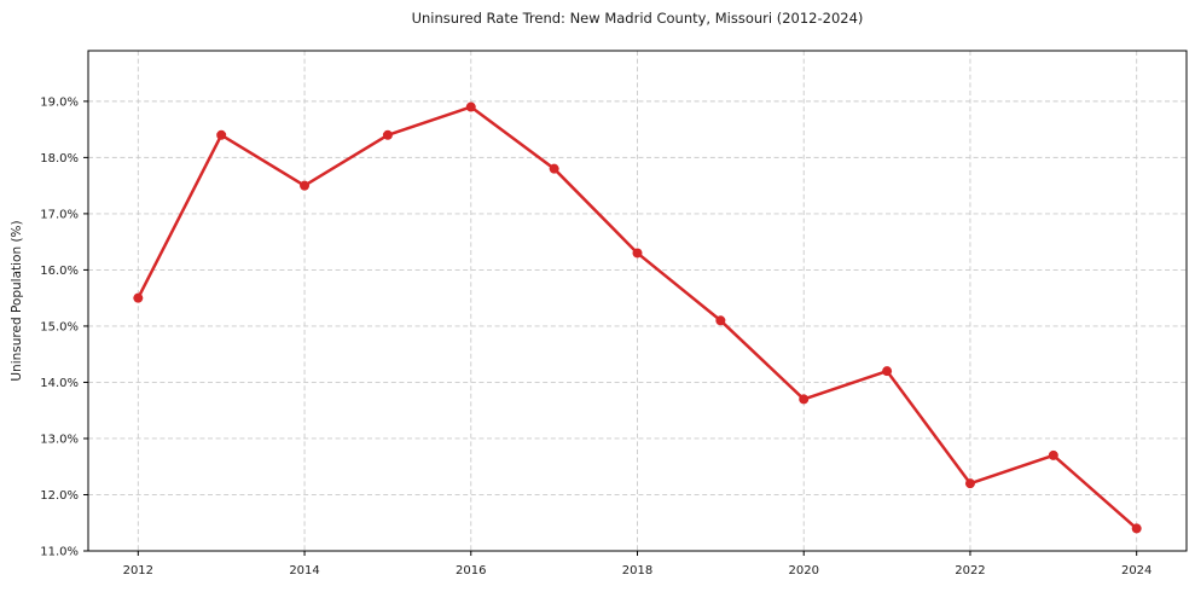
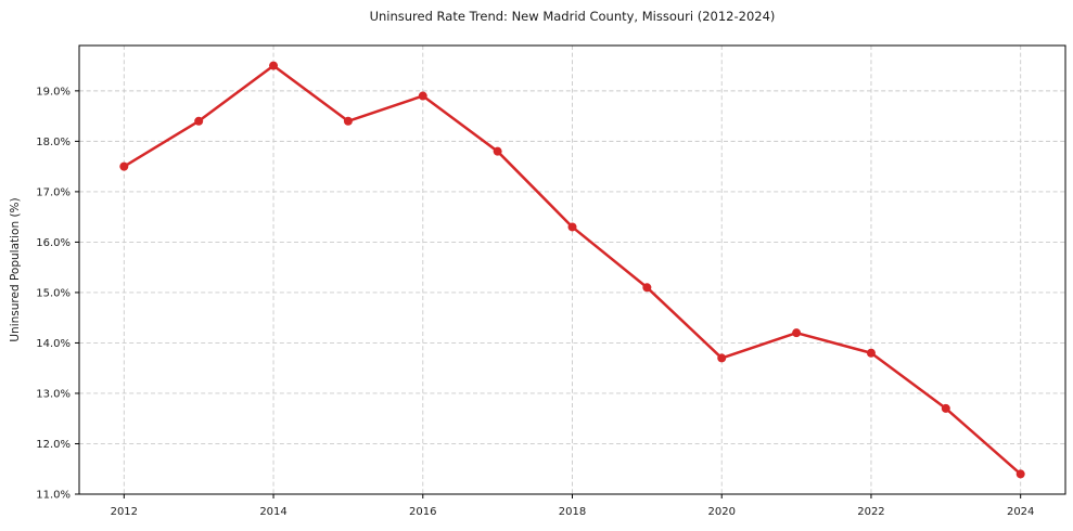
2012: 15.5% -> 17.5%
2014: 17.5% -> 19.5%
2022: 12.2% -> 13.8%
